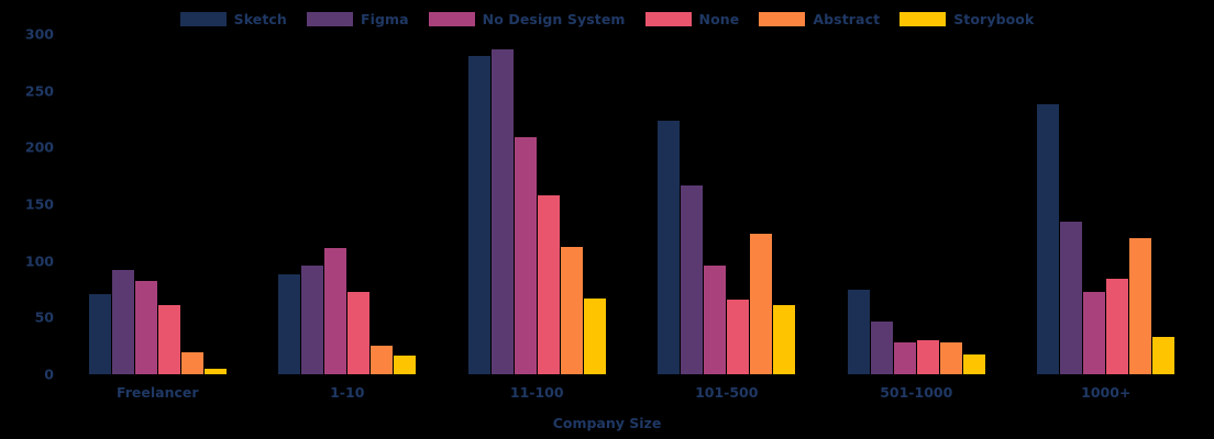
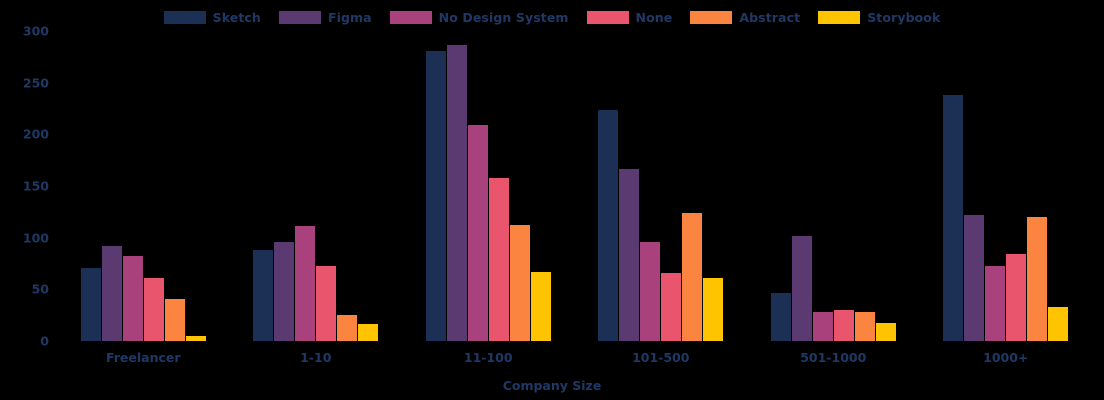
Abstract/Freelancer: 19 -> 41
Sketch/501-1000: 75 -> 46
Figma/501-1000: 46 -> 102
Figma/1000+: 135 -> 122
